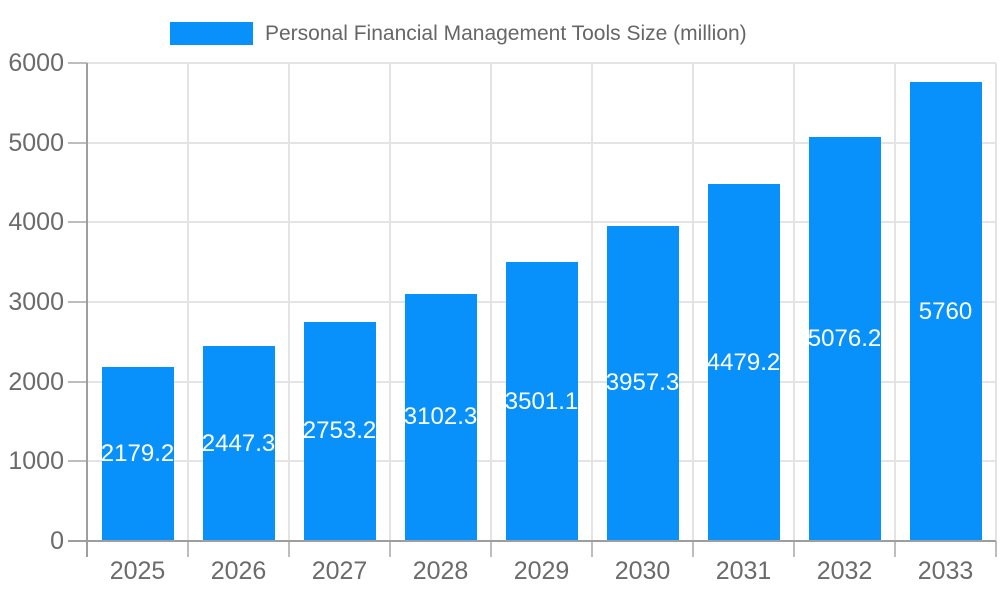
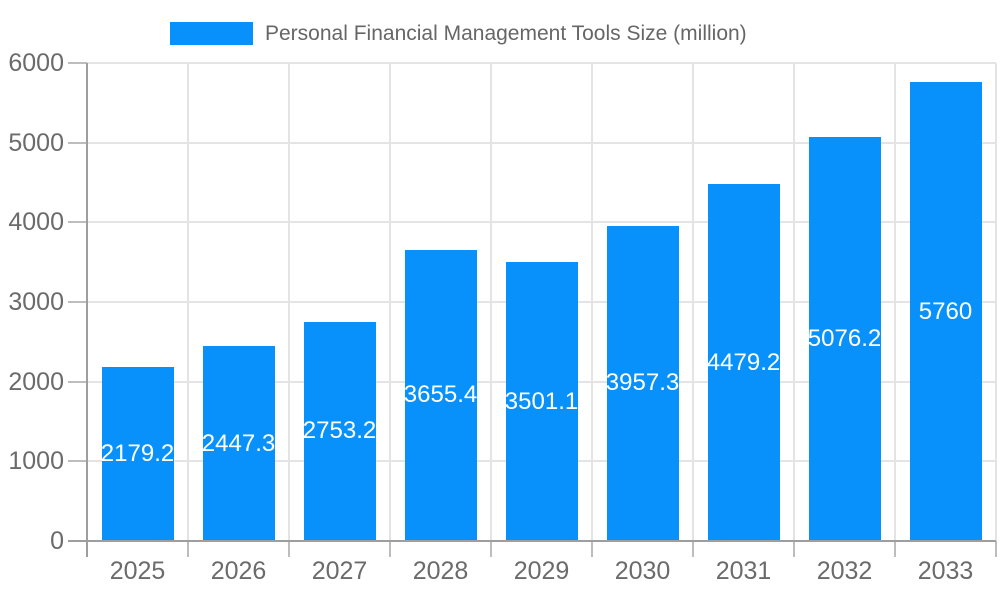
2028: 3102.3 -> 3655.4
